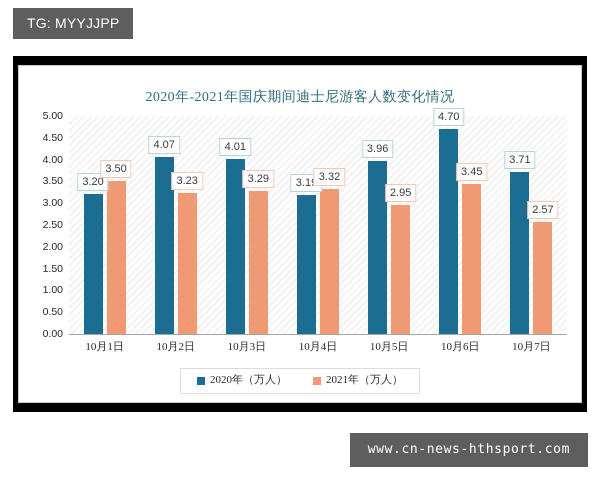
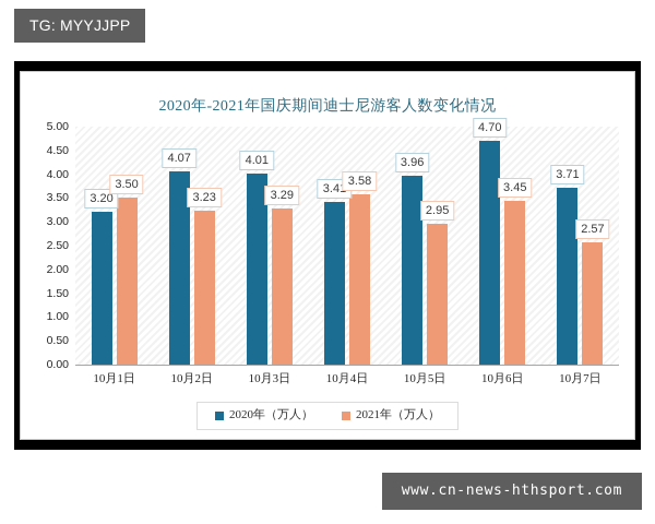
2020年（万人）/10月4日: 3.19 -> 3.41
2021年（万人）/10月4日: 3.32 -> 3.58
